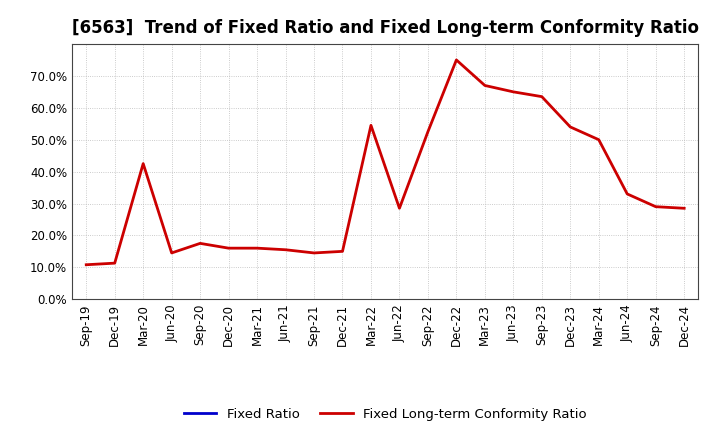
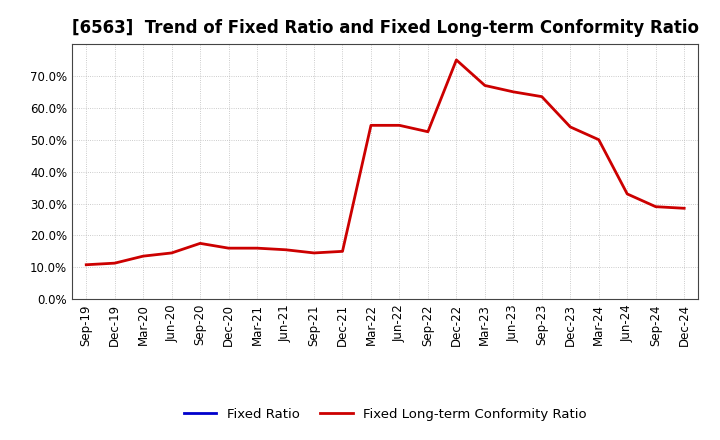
Fixed Long-term Conformity Ratio/Mar-20: 42.5% -> 13.5%
Fixed Long-term Conformity Ratio/Jun-22: 28.5% -> 54.5%
